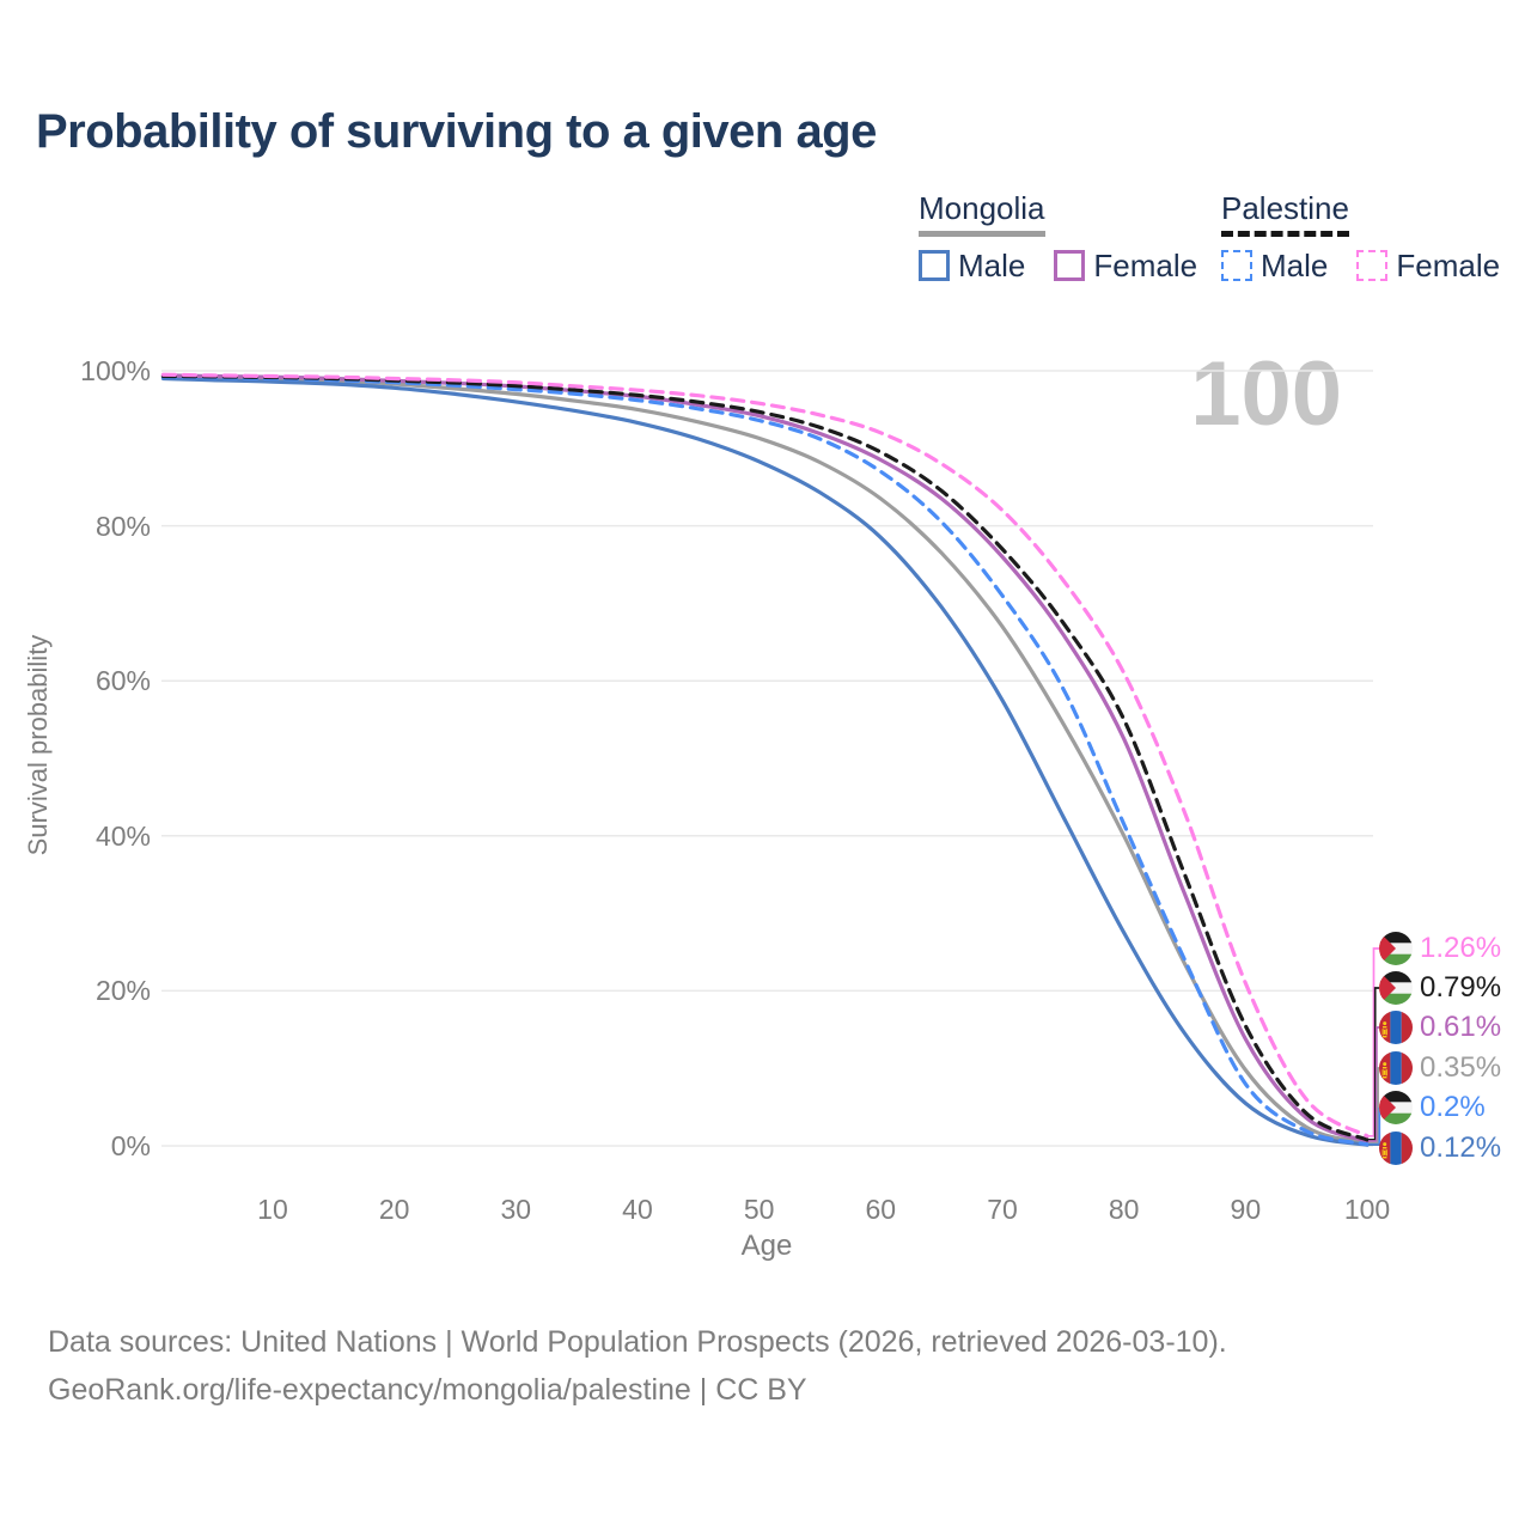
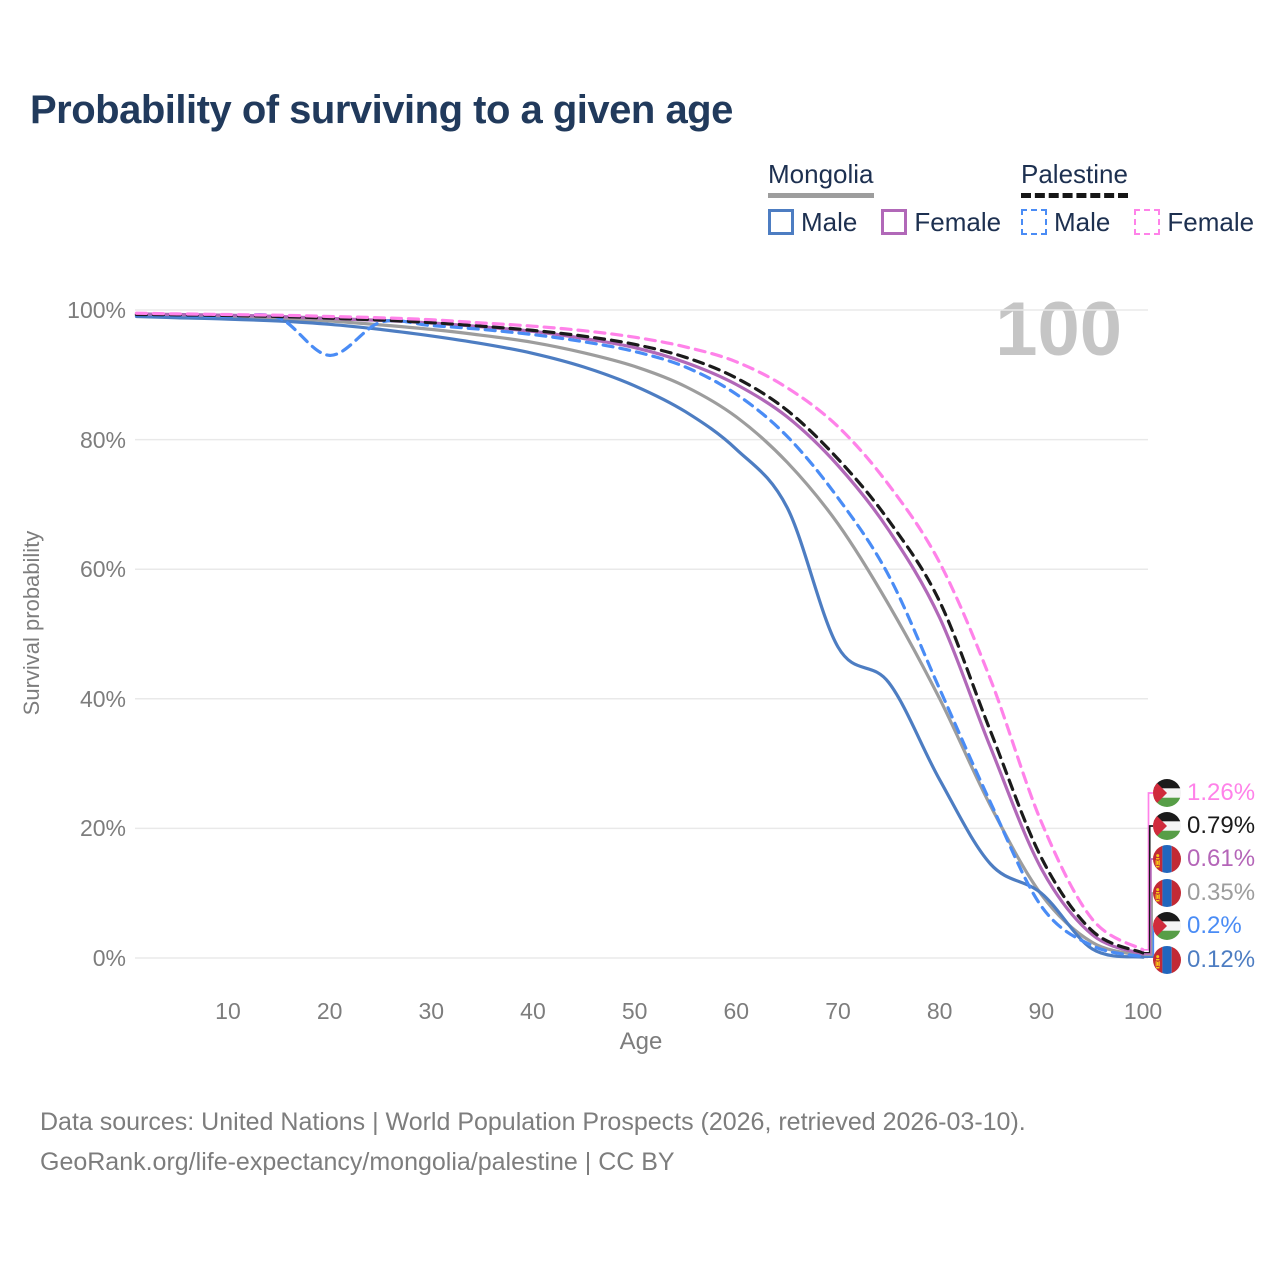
Palestine Male/20: 98% -> 93%
Mongolia Male/70: 58% -> 48%
Mongolia Male/90: 6% -> 10%
